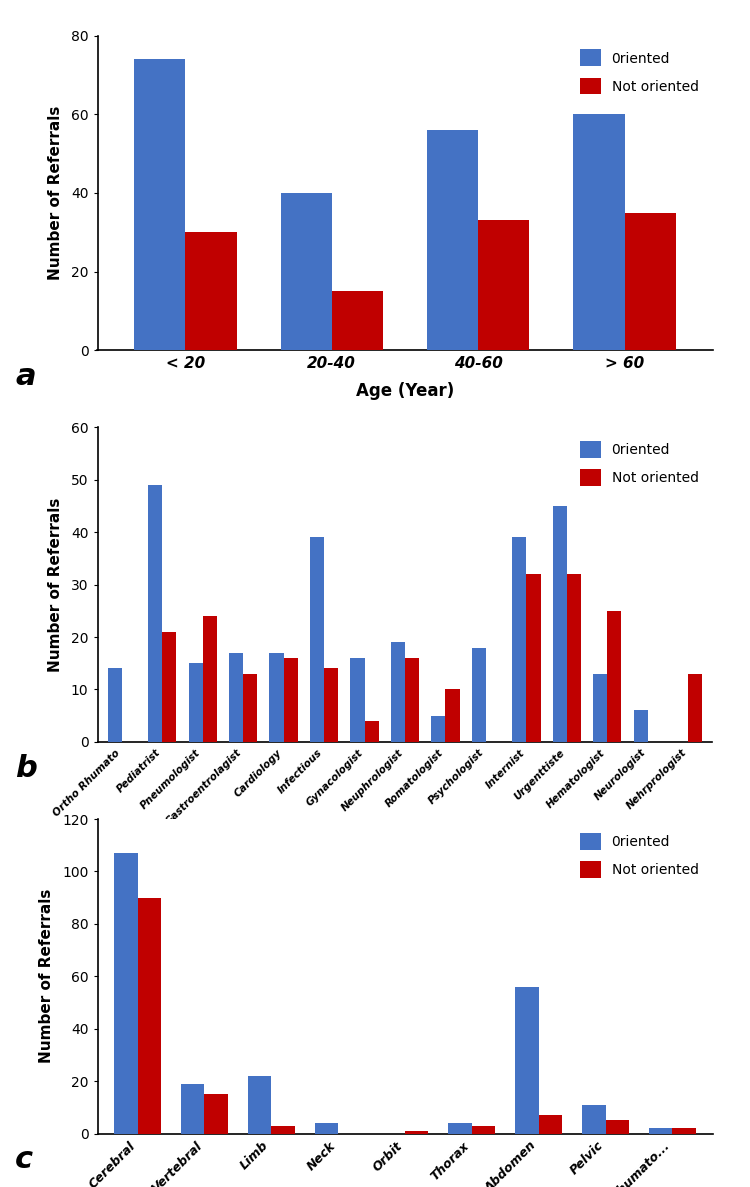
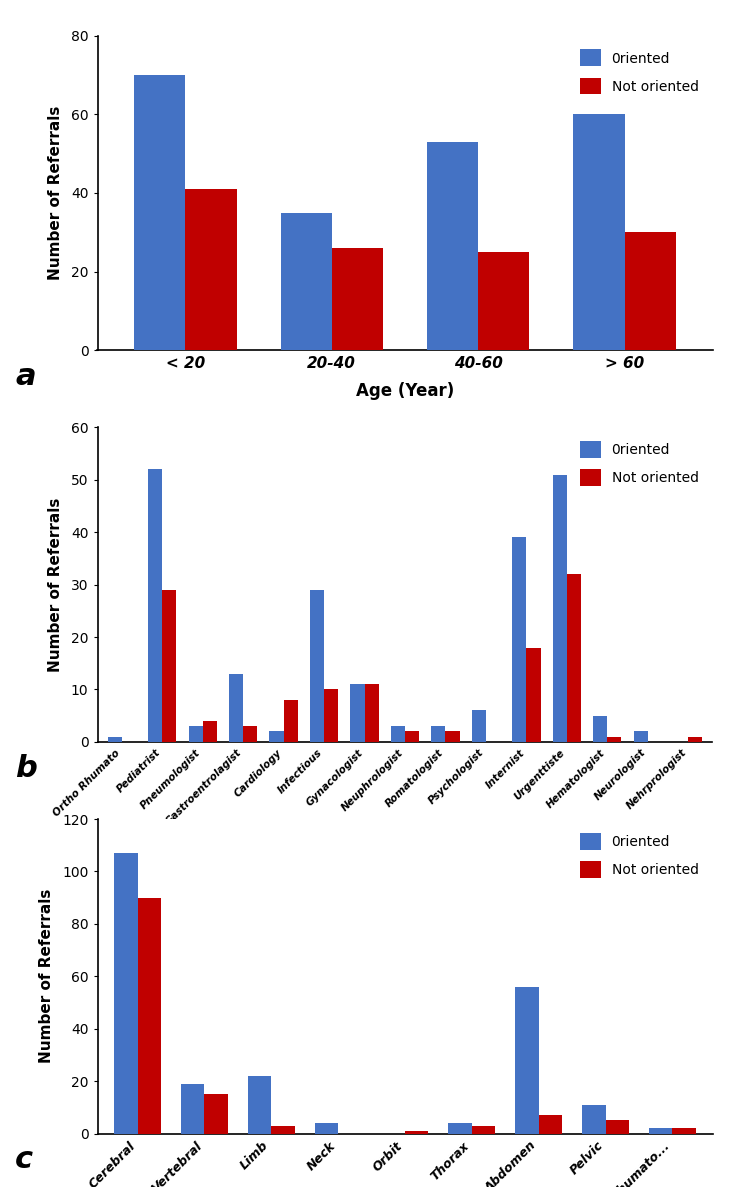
0riented/< 20: 74 -> 70
Not oriented/< 20: 30 -> 41
0riented/20-40: 40 -> 35
Not oriented/20-40: 15 -> 26
0riented/40-60: 56 -> 53
Not oriented/40-60: 33 -> 25
Not oriented/> 60: 35 -> 30
0riented/Ortho Rhumato: 14 -> 1
0riented/Pediatrist: 49 -> 52
Not oriented/Pediatrist: 21 -> 29
0riented/Pneumologist: 15 -> 3
Not oriented/Pneumologist: 24 -> 4
0riented/Gastroentrolagist: 17 -> 13
Not oriented/Gastroentrolagist: 13 -> 3
0riented/Cardiology: 17 -> 2
Not oriented/Cardiology: 16 -> 8
0riented/Infectious: 39 -> 29
Not oriented/Infectious: 14 -> 10
0riented/Gynacologist: 16 -> 11
Not oriented/Gynacologist: 4 -> 11
0riented/Neuphrologist: 19 -> 3
Not oriented/Neuphrologist: 16 -> 2
0riented/Romatologist: 5 -> 3
Not oriented/Romatologist: 10 -> 2
0riented/Psychologist: 18 -> 6
Not oriented/Internist: 32 -> 18
0riented/Urgenttiste: 45 -> 51
0riented/Hematologist: 13 -> 5
Not oriented/Hematologist: 25 -> 1
0riented/Neurologist: 6 -> 2
Not oriented/Nehrprologist: 13 -> 1
